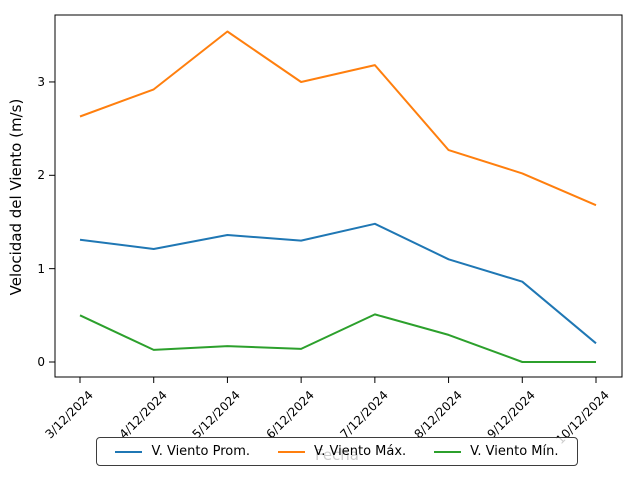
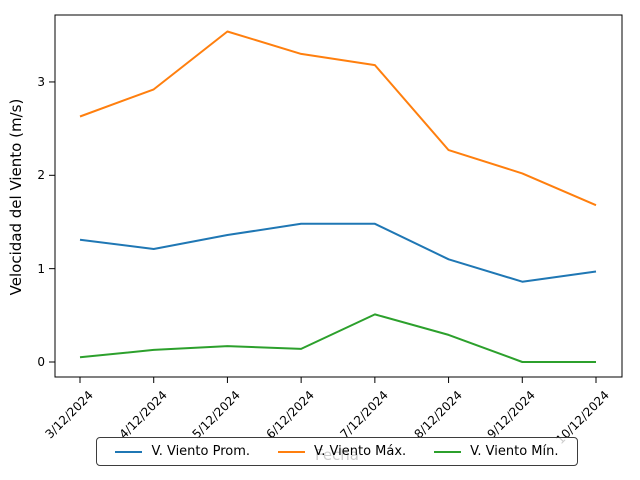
V. Viento Mín./3/12/2024: 0.5 -> 0.1
V. Viento Prom./6/12/2024: 1.3 -> 1.5
V. Viento Máx./6/12/2024: 3.0 -> 3.3
V. Viento Prom./10/12/2024: 0.2 -> 1.0
